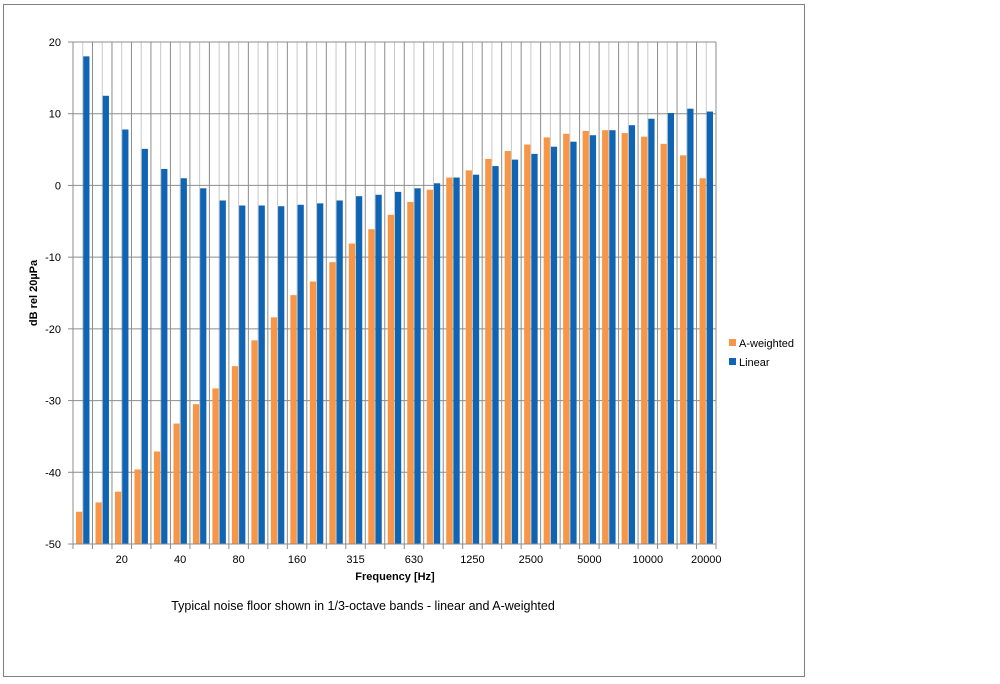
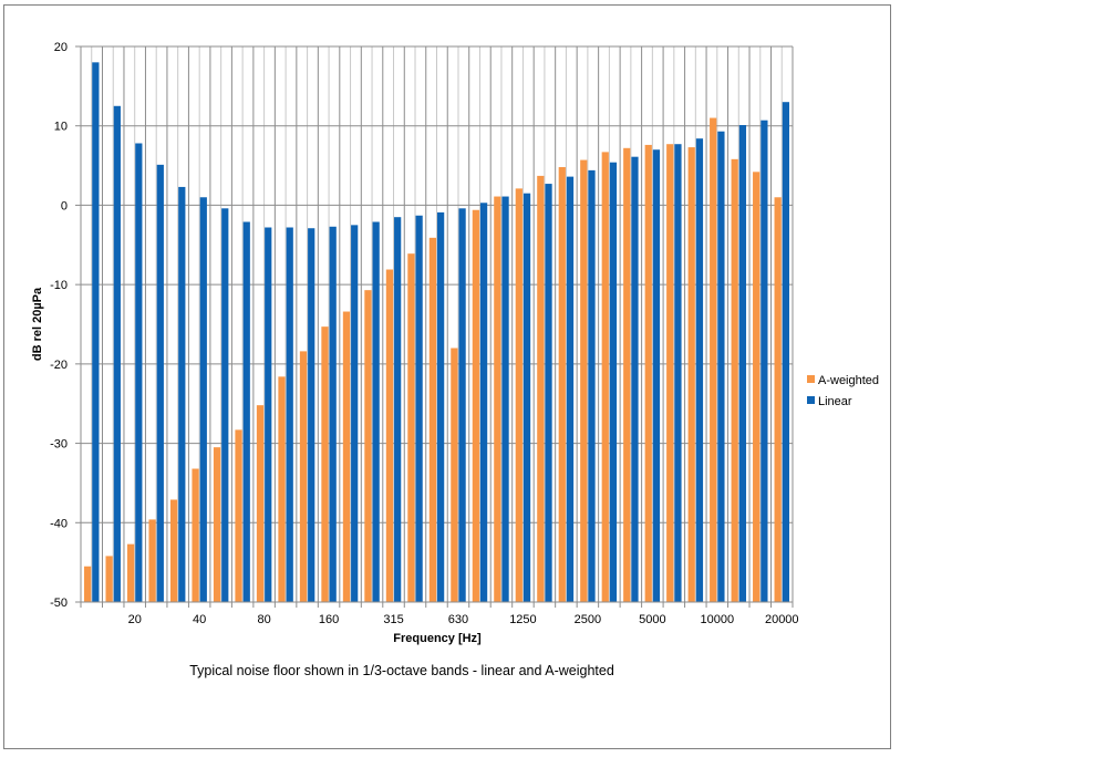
A-weighted/630: -2 -> -18
A-weighted/10000: 7 -> 11
Linear/20000: 10 -> 13
